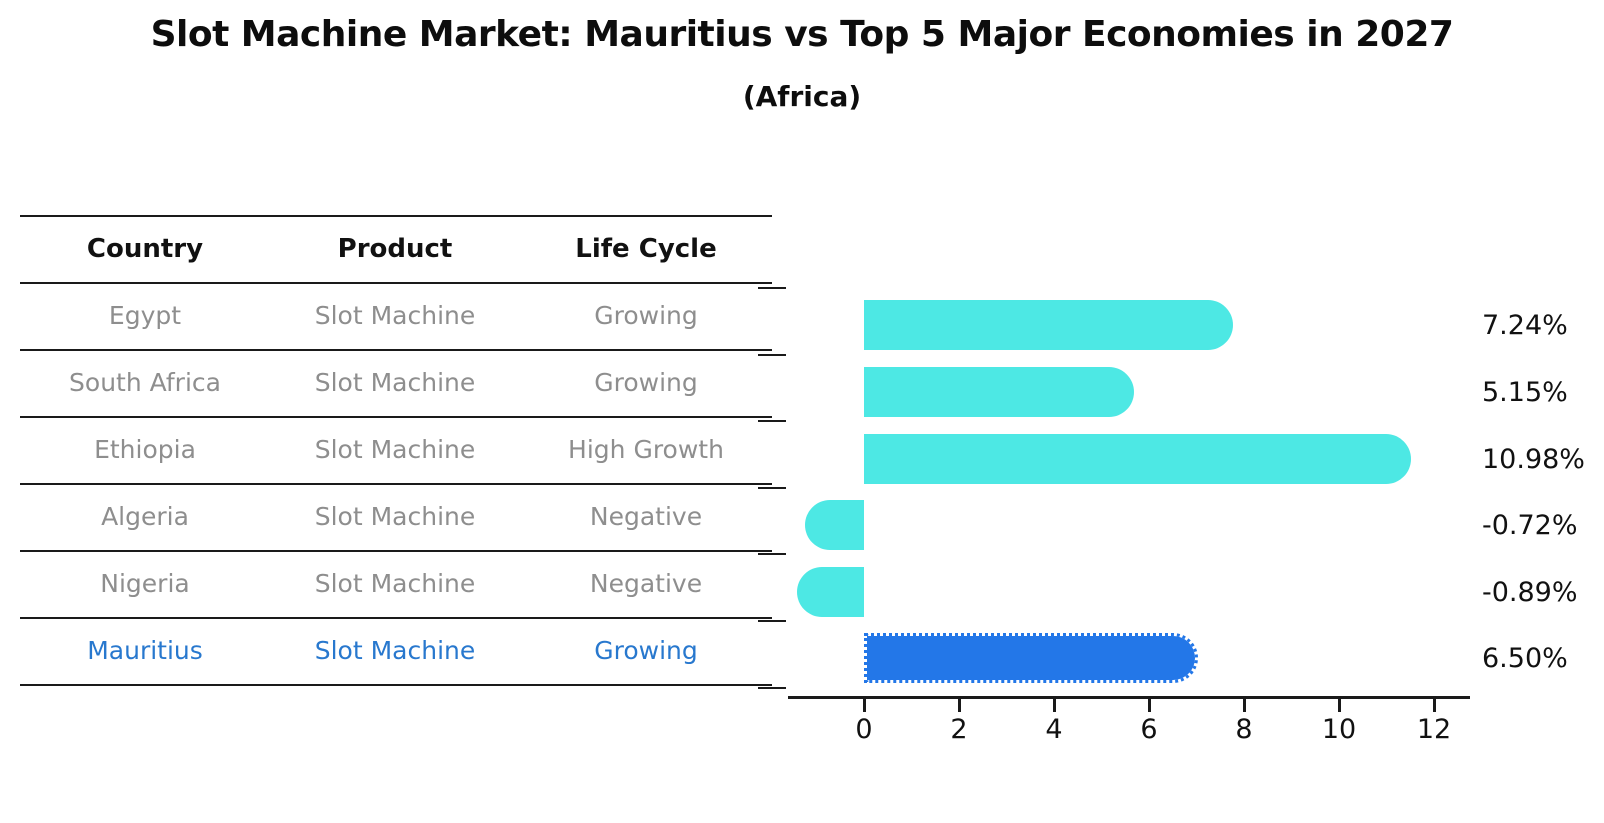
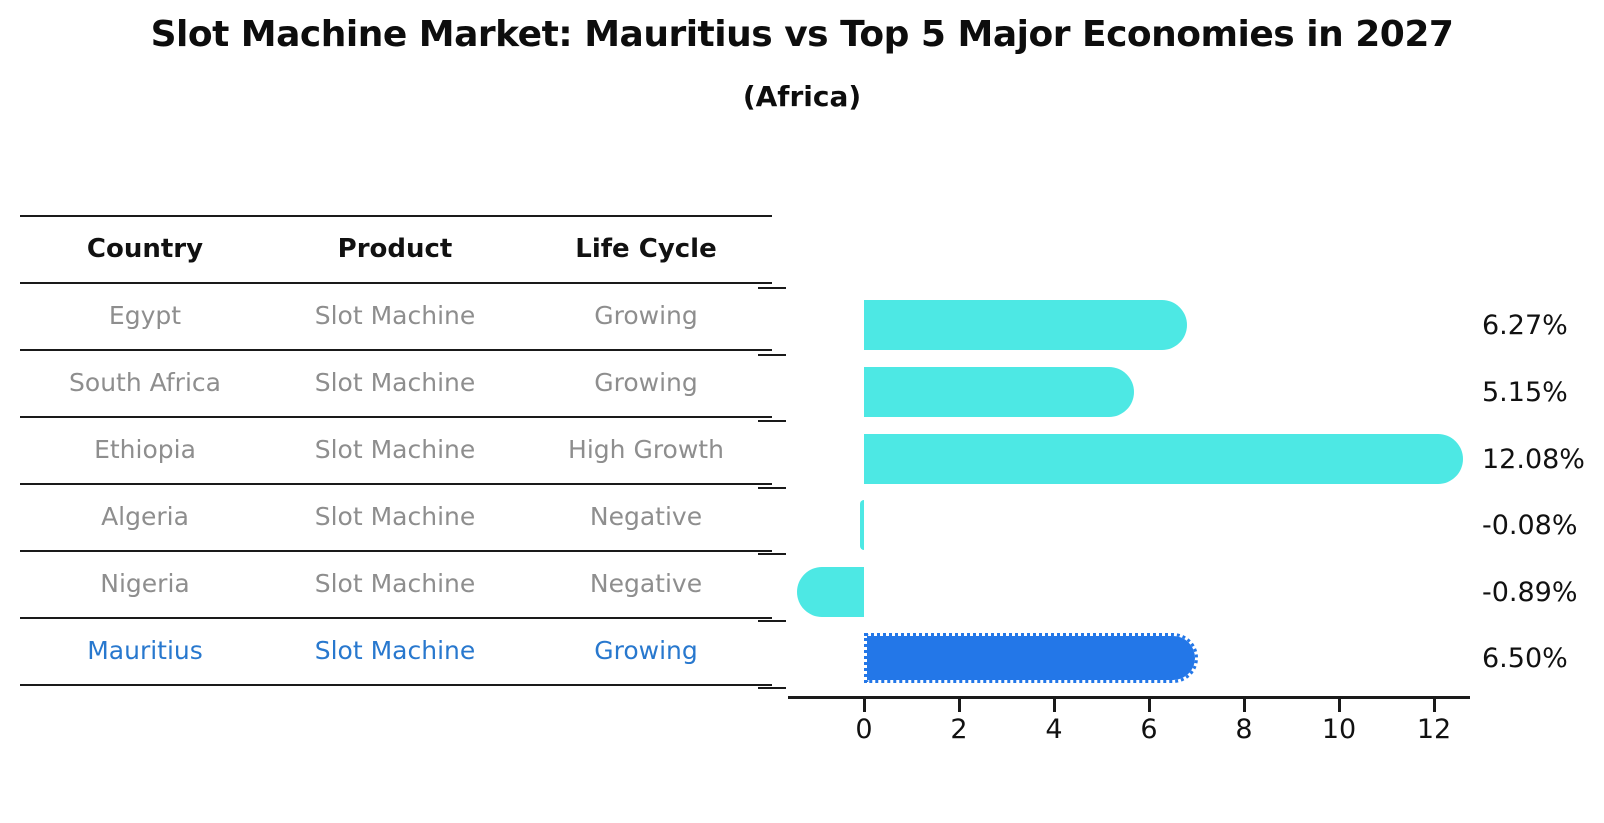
Egypt: 7.24% -> 6.27%
Ethiopia: 10.98% -> 12.08%
Algeria: -0.72% -> -0.08%
